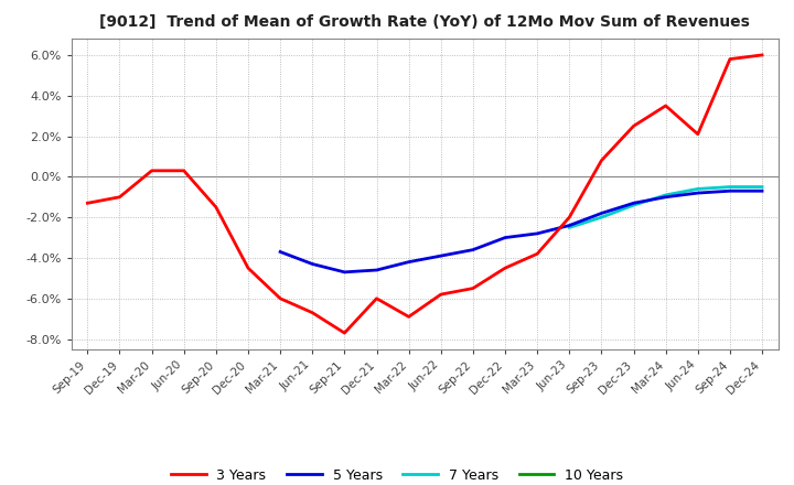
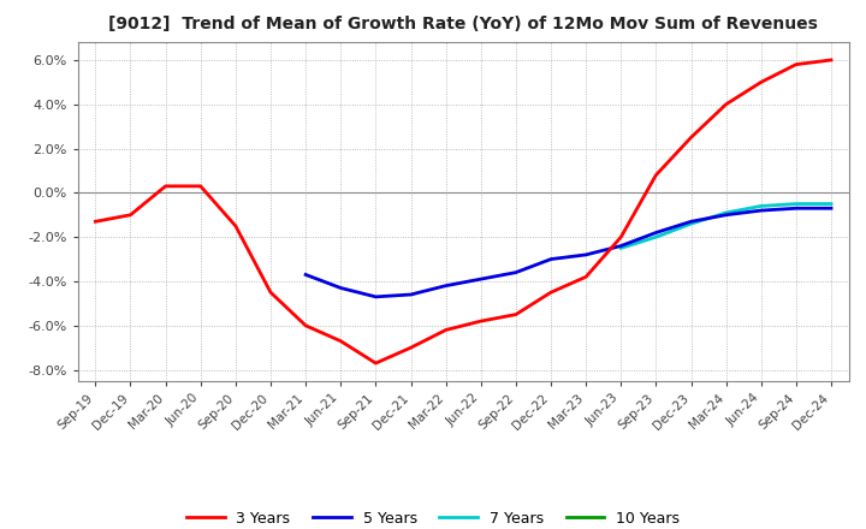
3 Years/Dec-21: -6.0% -> -7.0%
3 Years/Mar-22: -6.9% -> -6.2%
3 Years/Mar-24: 3.5% -> 4.0%
3 Years/Jun-24: 2.1% -> 5.0%
